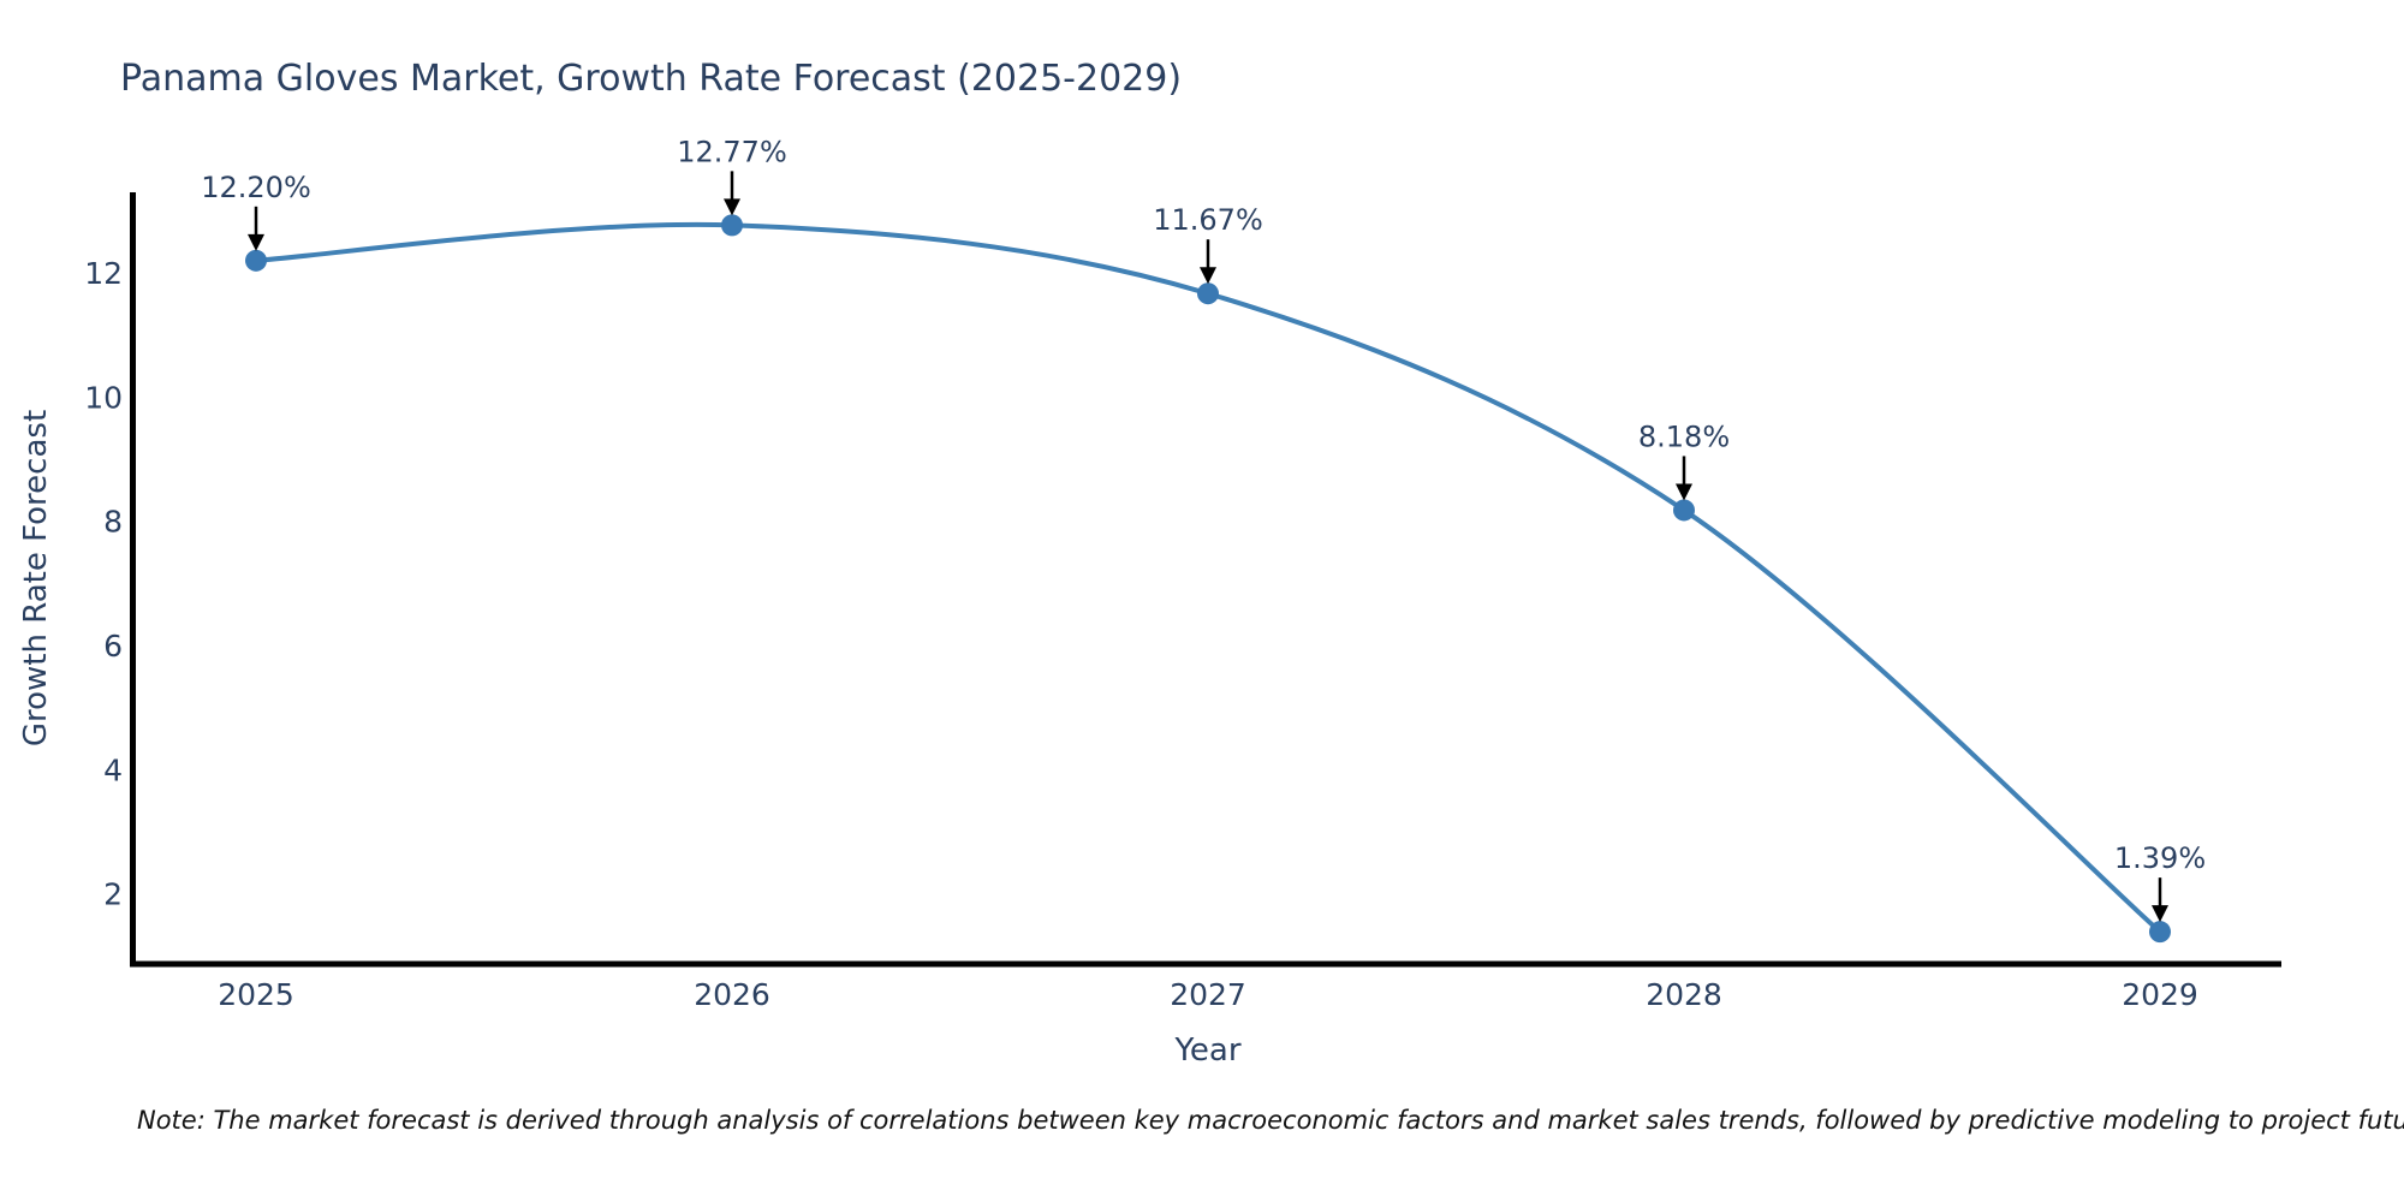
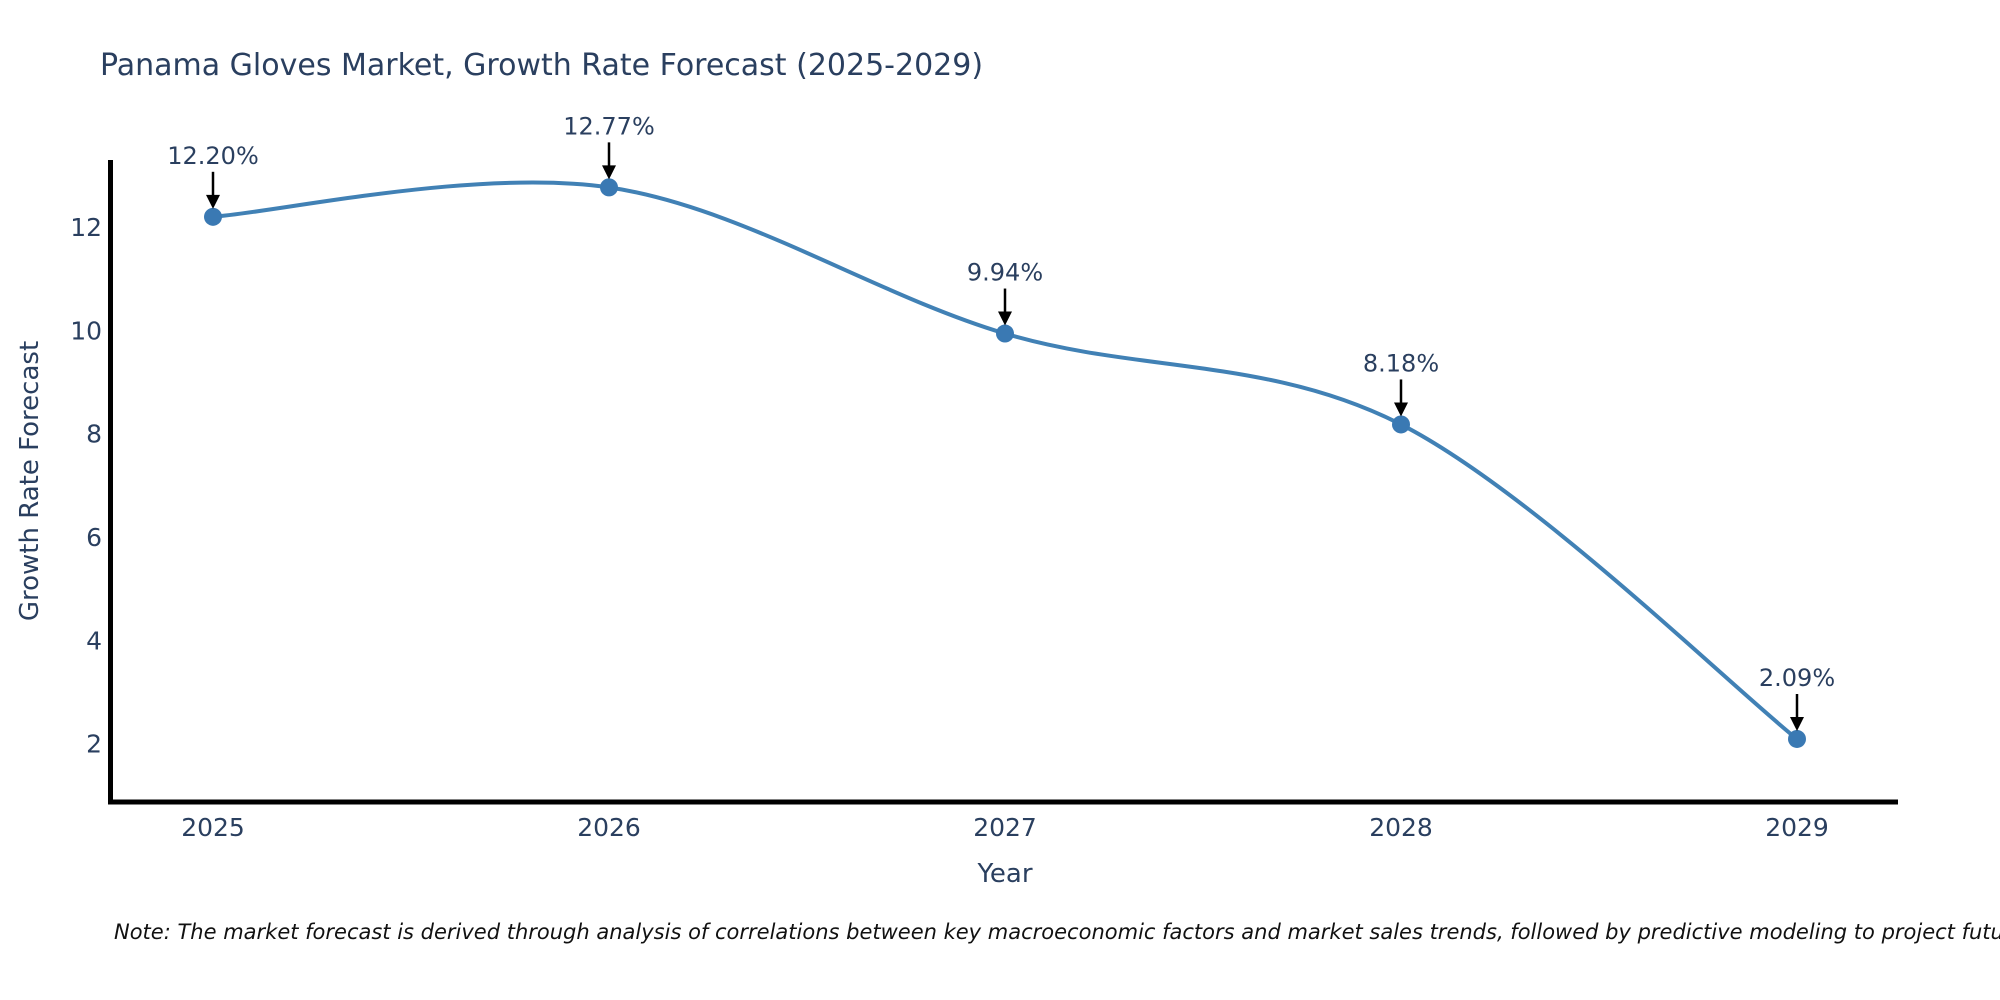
2027: 11.67% -> 9.94%
2029: 1.39% -> 2.09%
